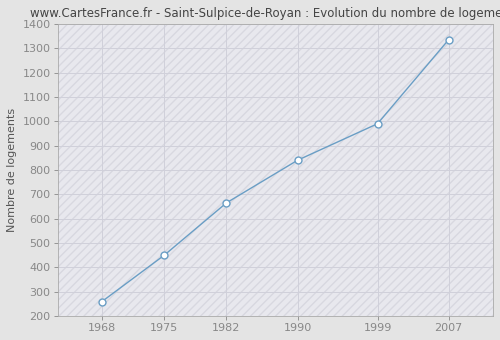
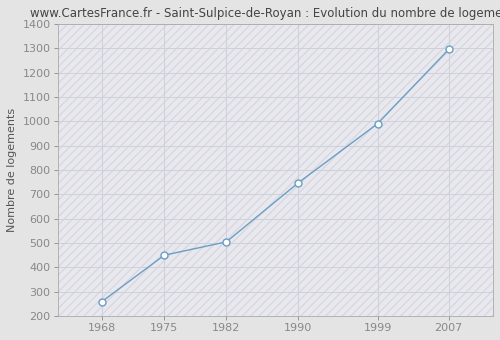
1982: 665 -> 505
1990: 840 -> 745
2007: 1335 -> 1295
